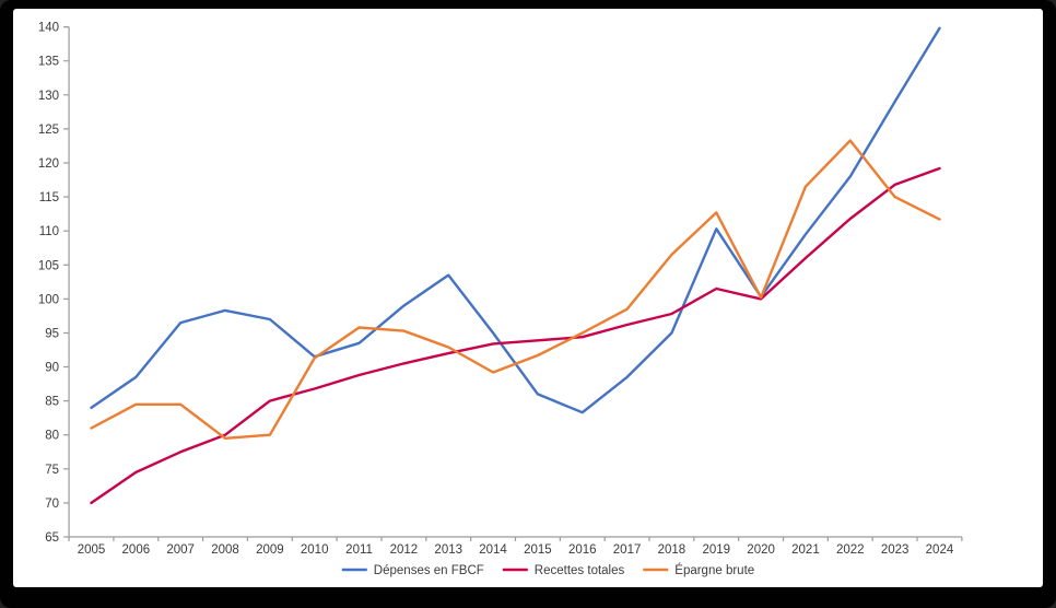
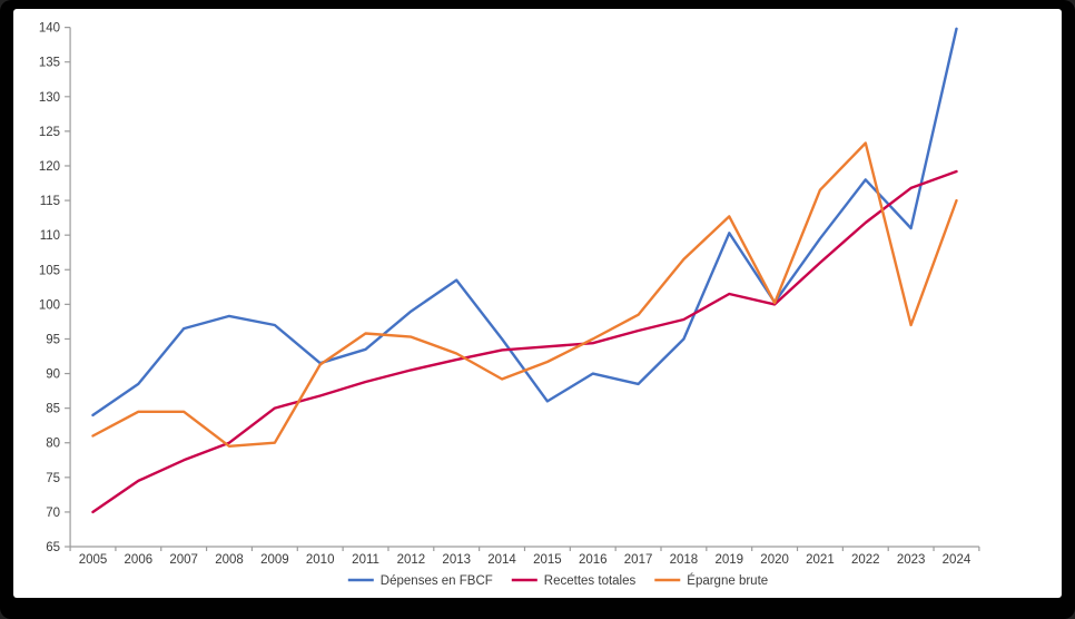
Dépenses en FBCF/2016: 83 -> 90
Dépenses en FBCF/2023: 129 -> 111
Épargne brute/2023: 115 -> 97
Épargne brute/2024: 112 -> 115
